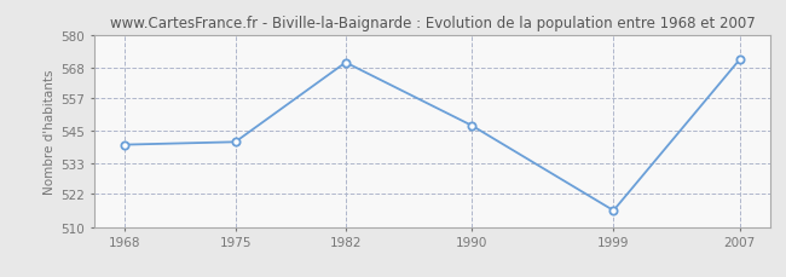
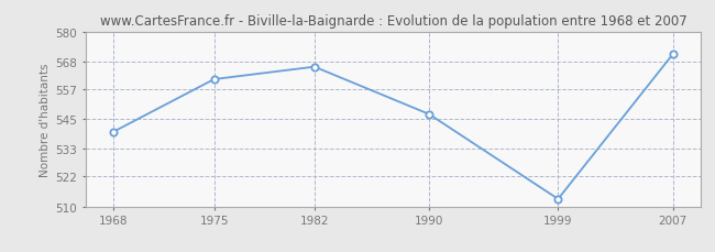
1975: 541 -> 561
1982: 570 -> 566
1999: 516 -> 513
